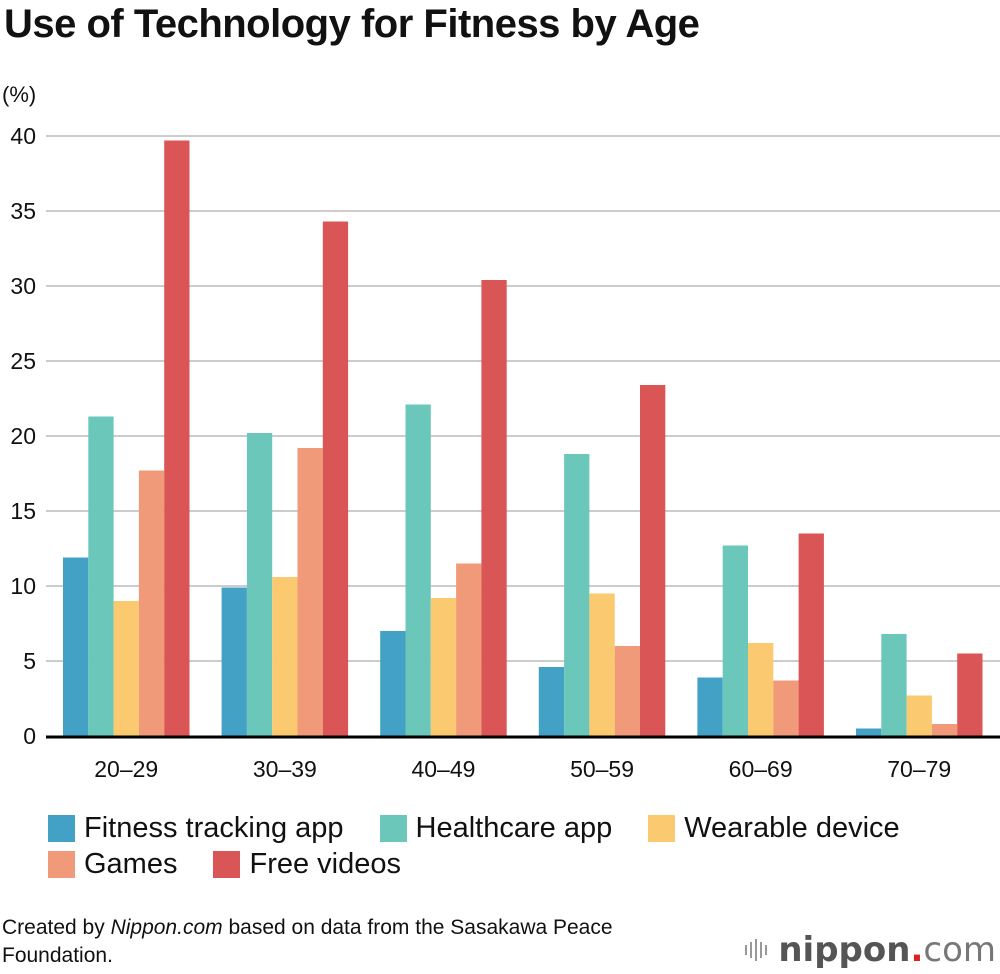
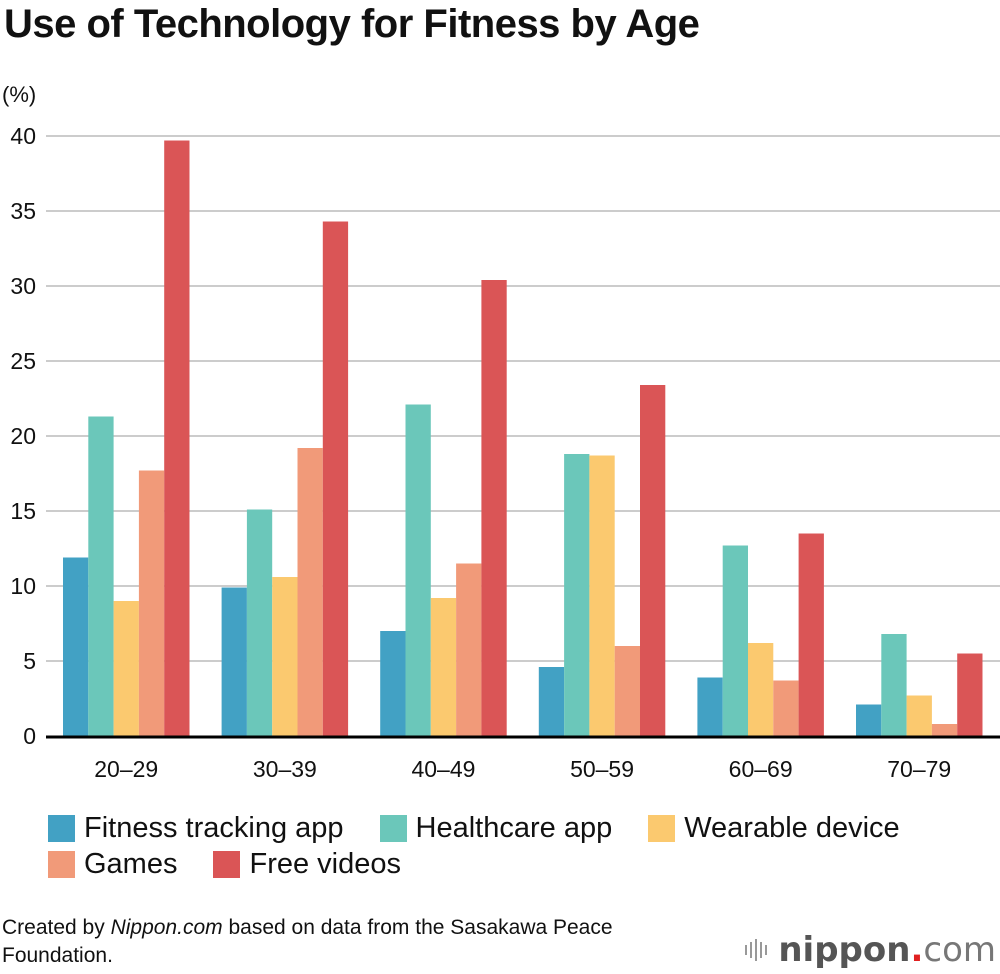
Healthcare app/30–39: 20.2 -> 15.1
Wearable device/50–59: 9.5 -> 18.7
Fitness tracking app/70–79: 0.5 -> 2.1
